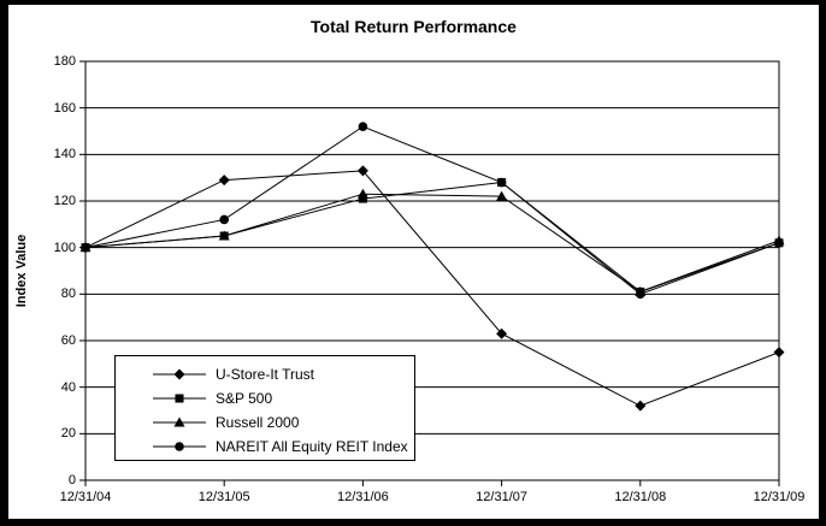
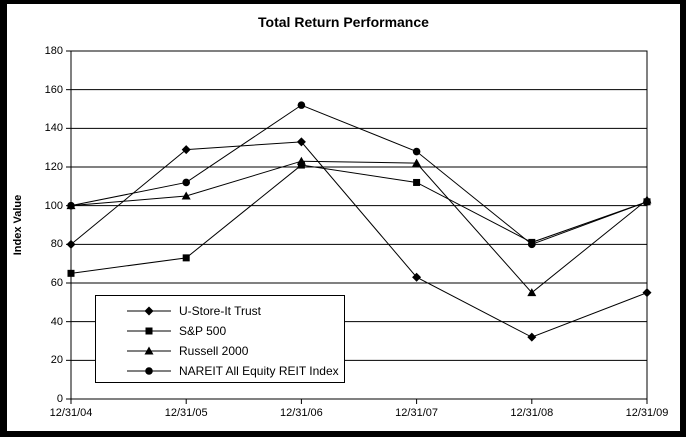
U-Store-It Trust/12/31/04: 100 -> 80
S&P 500/12/31/04: 100 -> 65
S&P 500/12/31/05: 105 -> 73
S&P 500/12/31/07: 128 -> 112
Russell 2000/12/31/08: 81 -> 55
